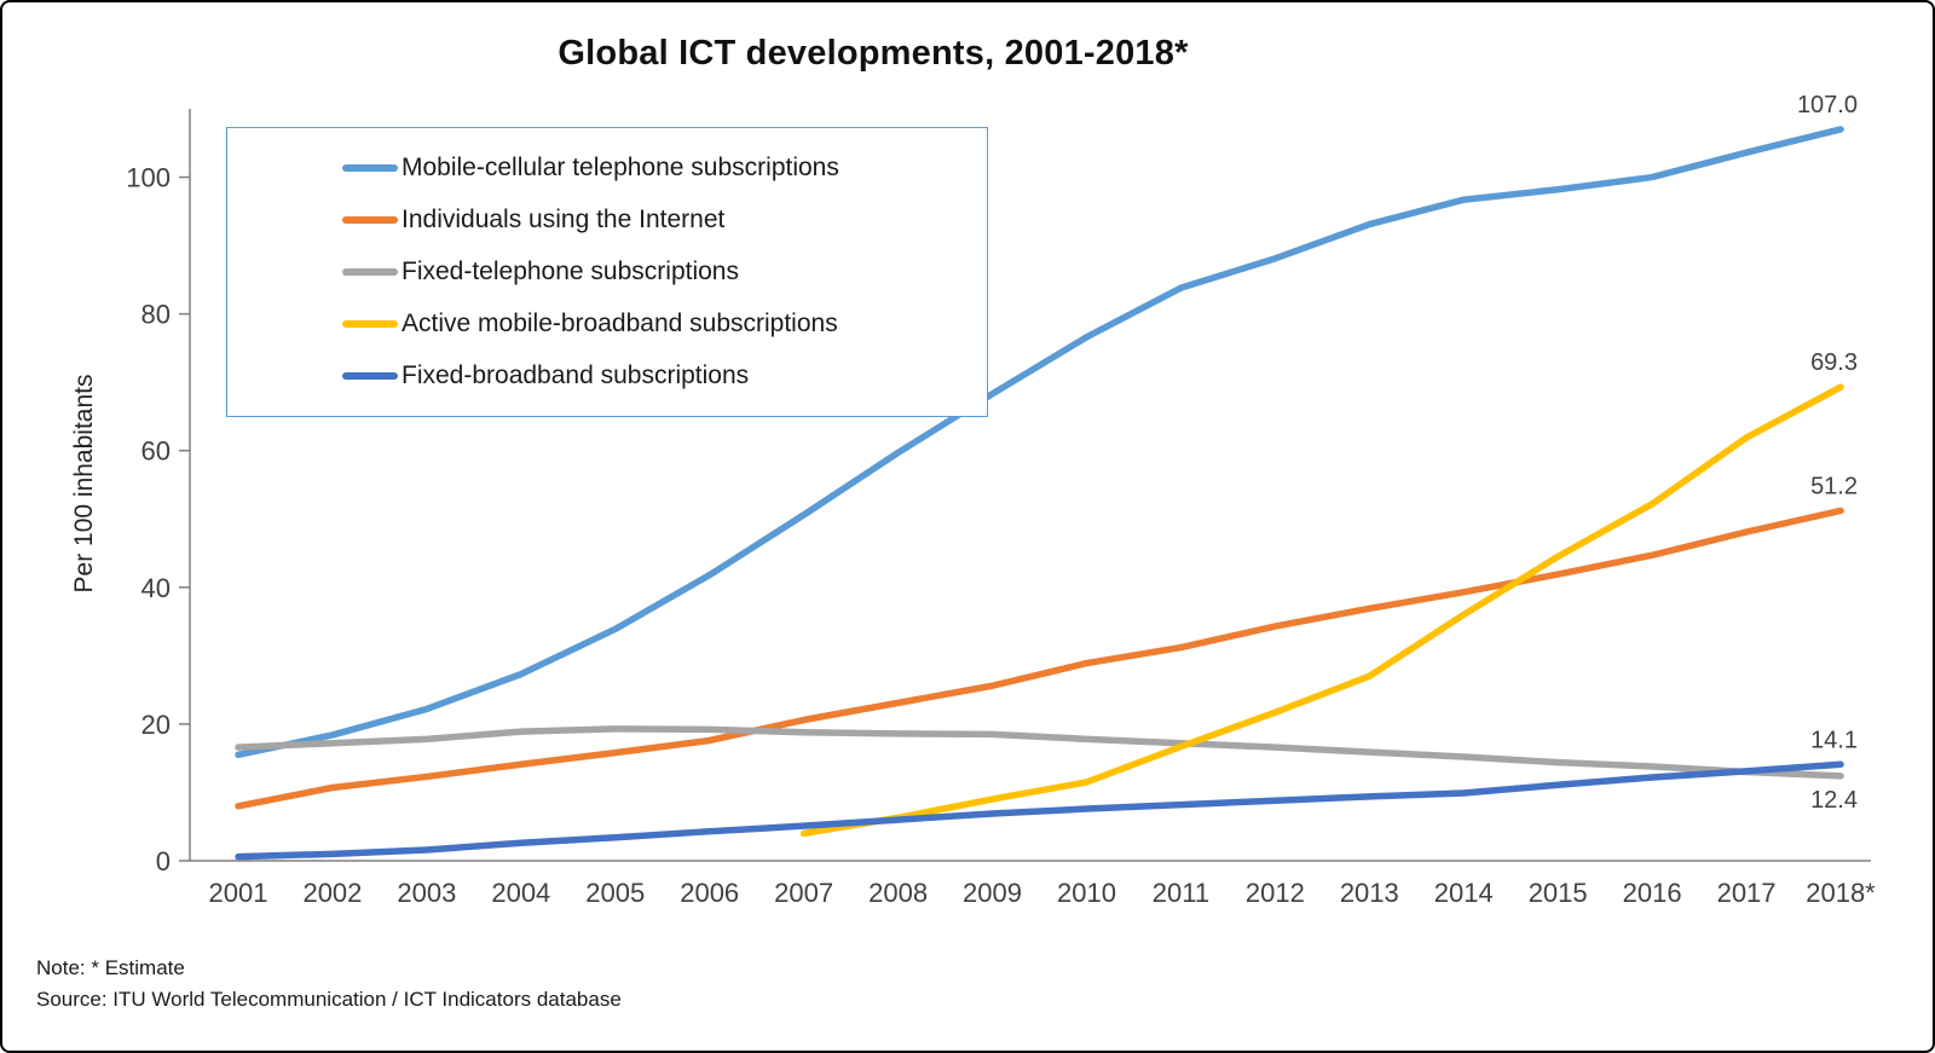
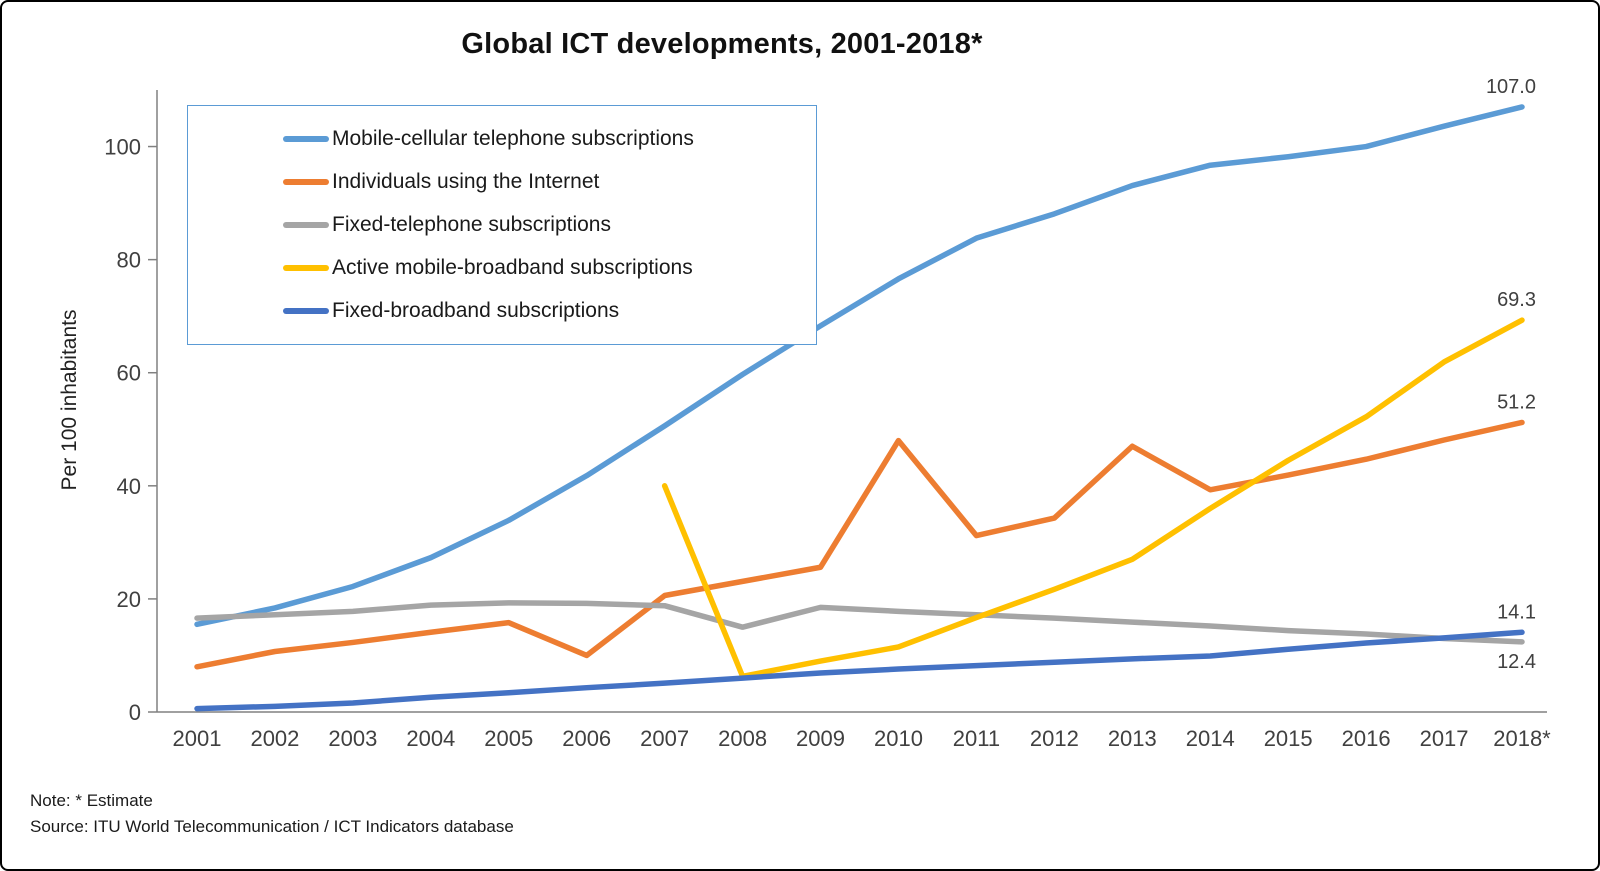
Individuals using the Internet/2006: 18 -> 10
Active mobile-broadband subscriptions/2007: 4 -> 40
Fixed-telephone subscriptions/2008: 19 -> 15
Individuals using the Internet/2010: 29 -> 48
Individuals using the Internet/2013: 37 -> 47
